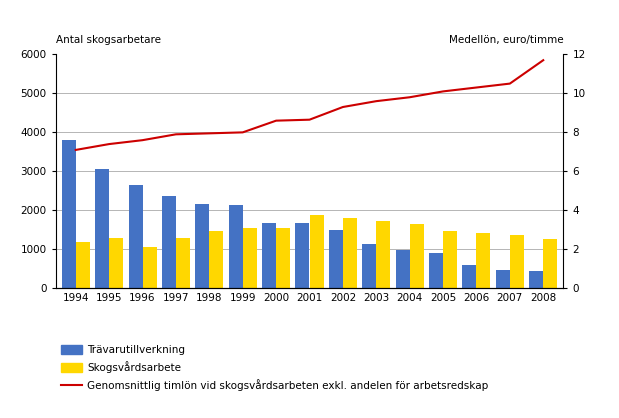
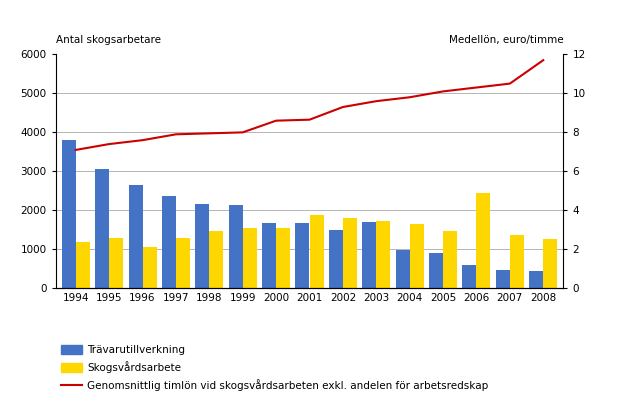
Trävarutillverkning/2003: 1130 -> 1700
Skogsvårdsarbete/2006: 1430 -> 2450
